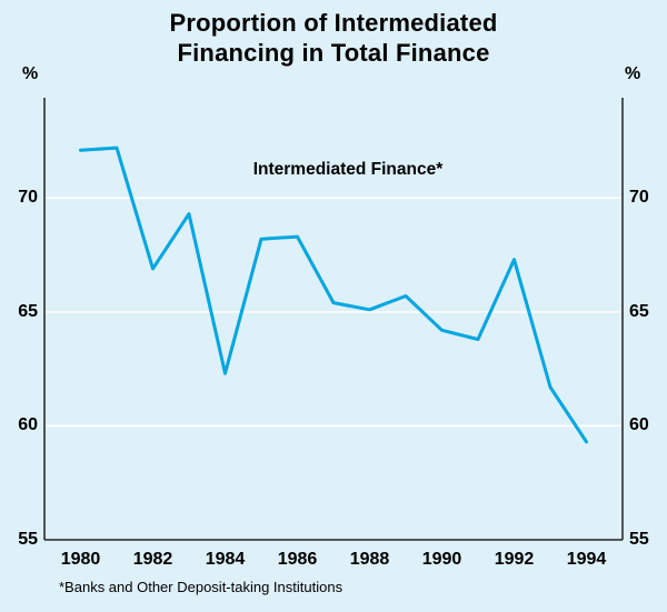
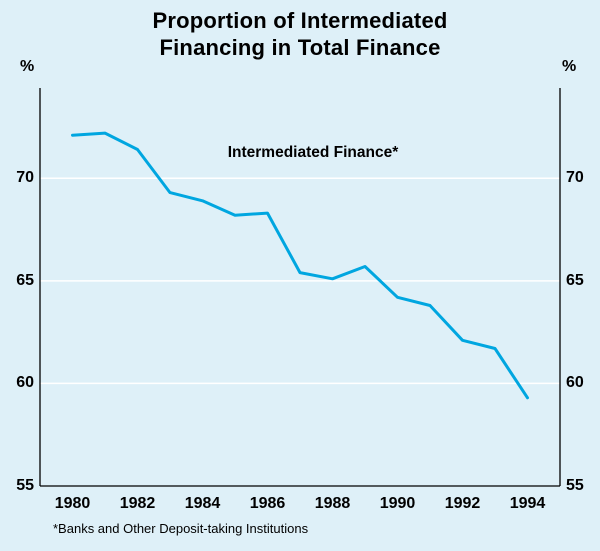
1982: 66.9 -> 71.4
1984: 62.3 -> 68.9
1992: 67.3 -> 62.1
